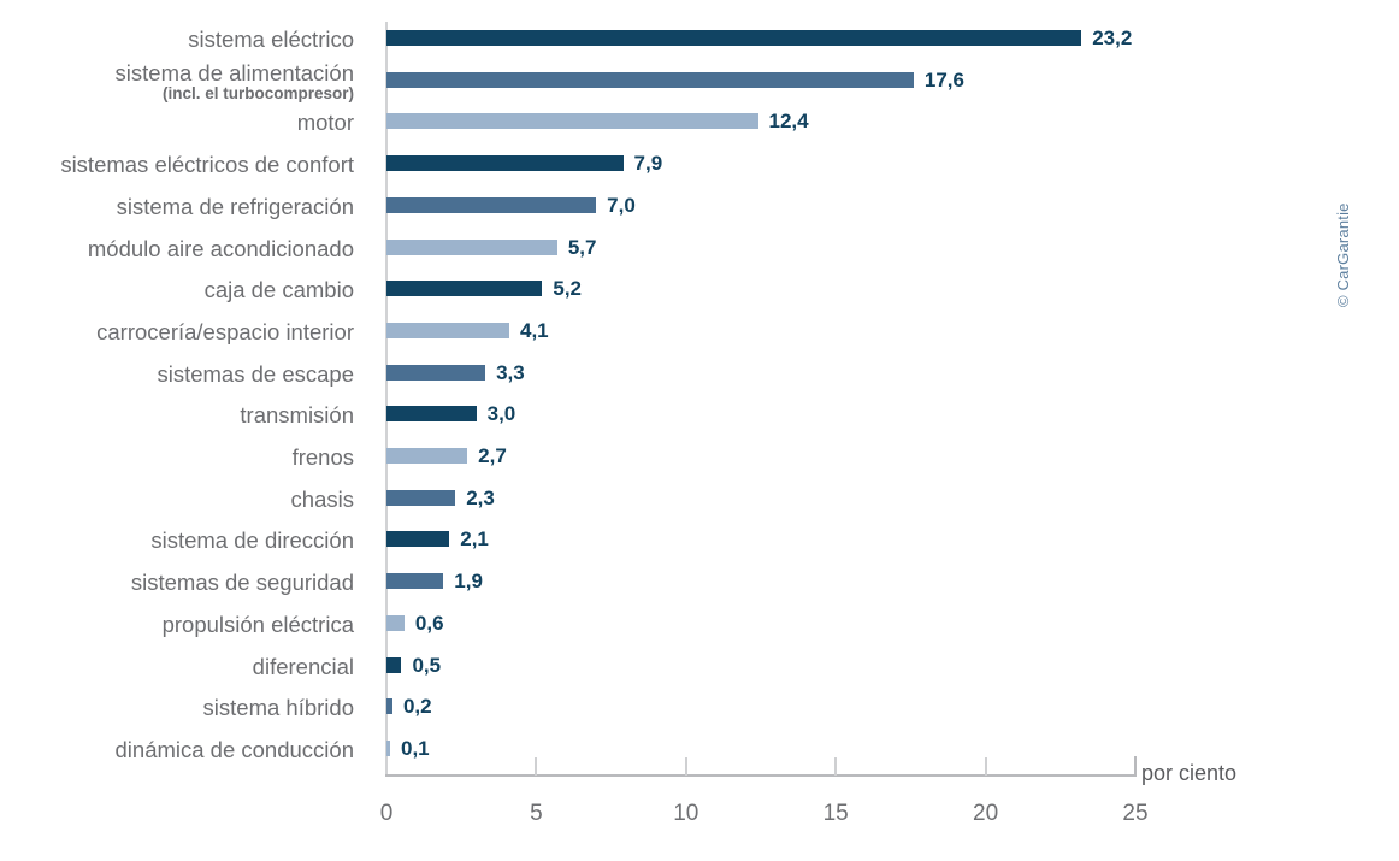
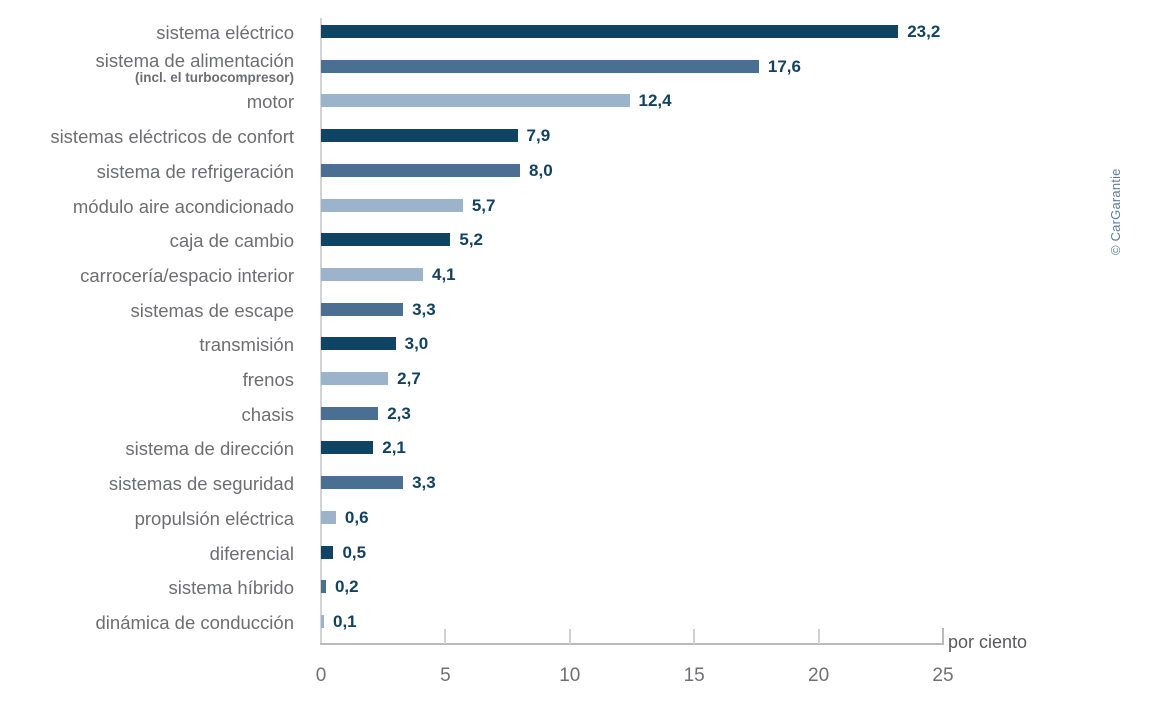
sistema de refrigeración: 7,0 -> 8,0
sistemas de seguridad: 1,9 -> 3,3
